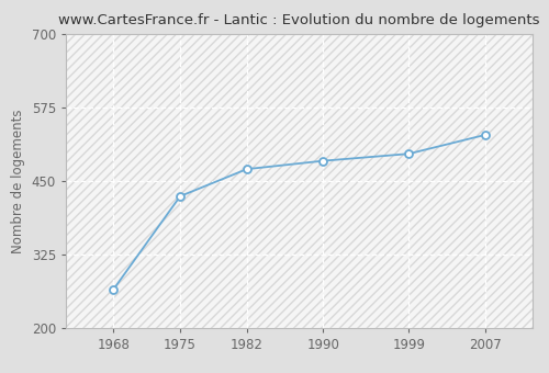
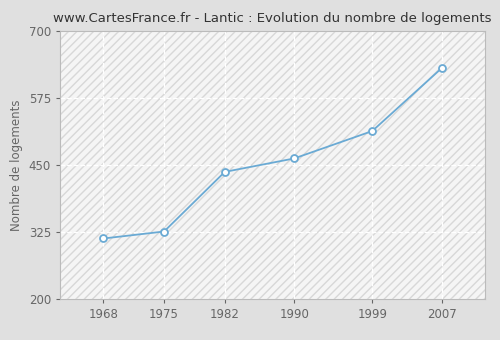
1968: 266 -> 313
1975: 424 -> 326
1982: 470 -> 437
1990: 484 -> 462
1999: 496 -> 513
2007: 528 -> 630
